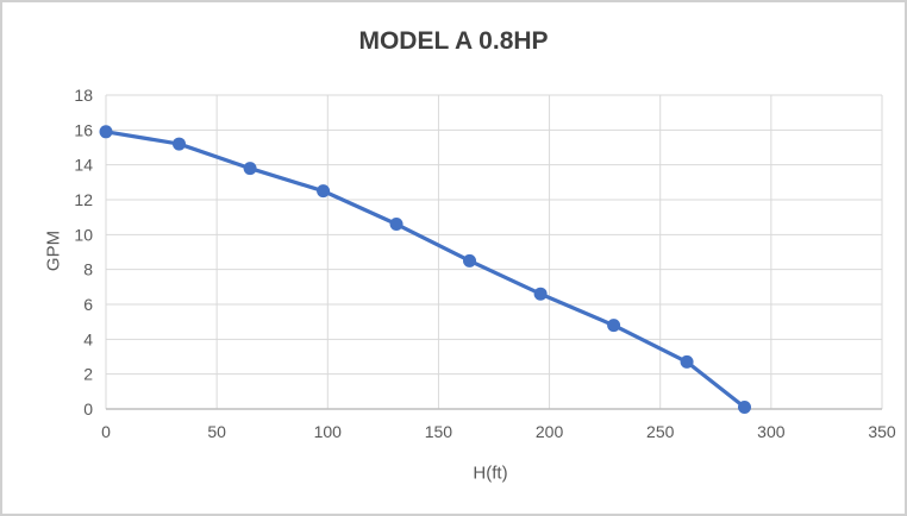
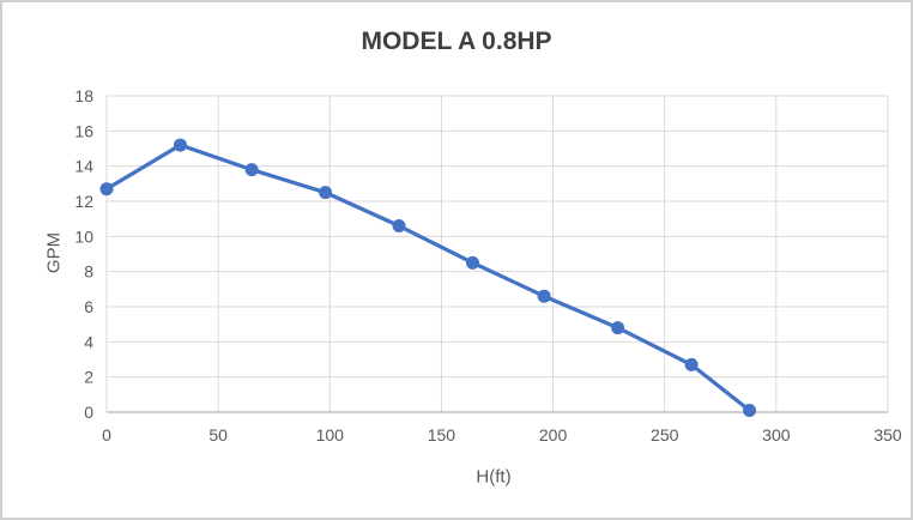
0: 15.9 -> 12.7
